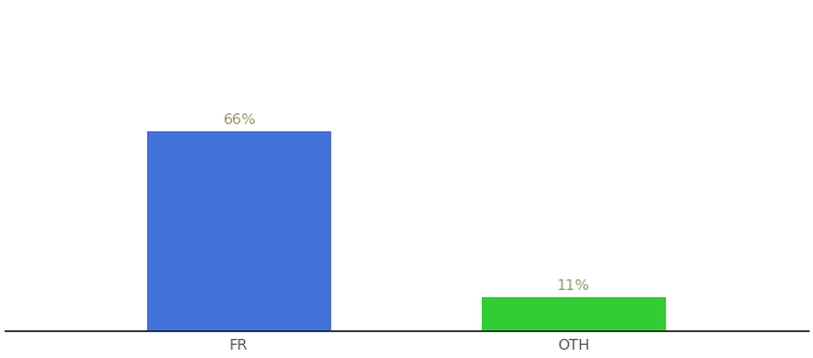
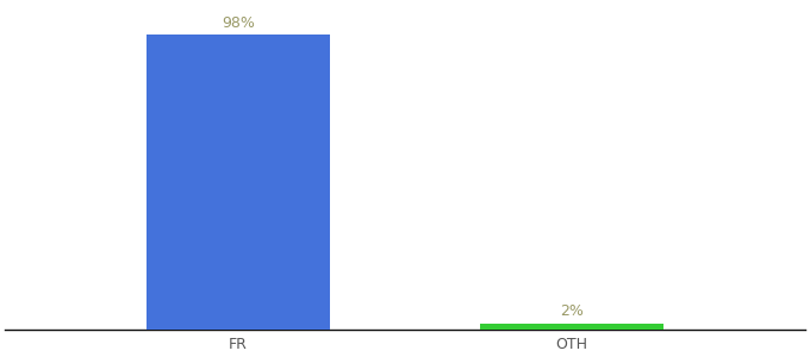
FR: 66% -> 98%
OTH: 11% -> 2%
